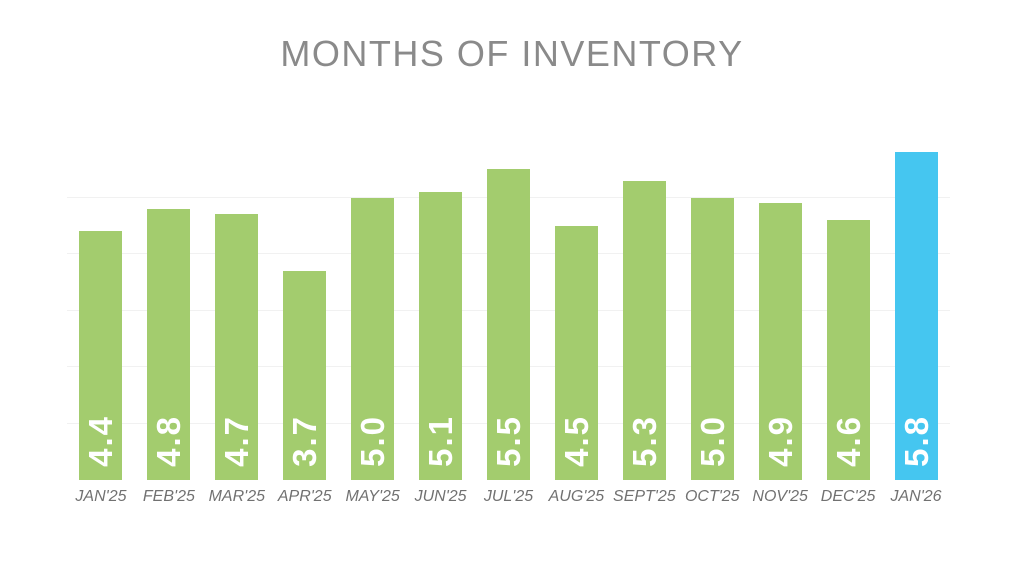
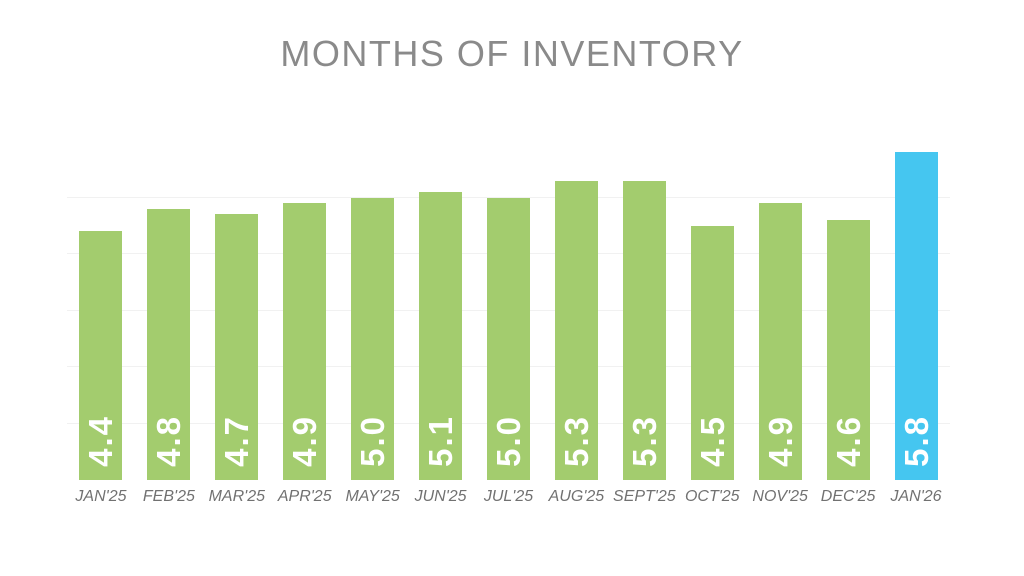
APR'25: 3.7 -> 4.9
JUL'25: 5.5 -> 5.0
AUG'25: 4.5 -> 5.3
OCT'25: 5.0 -> 4.5
